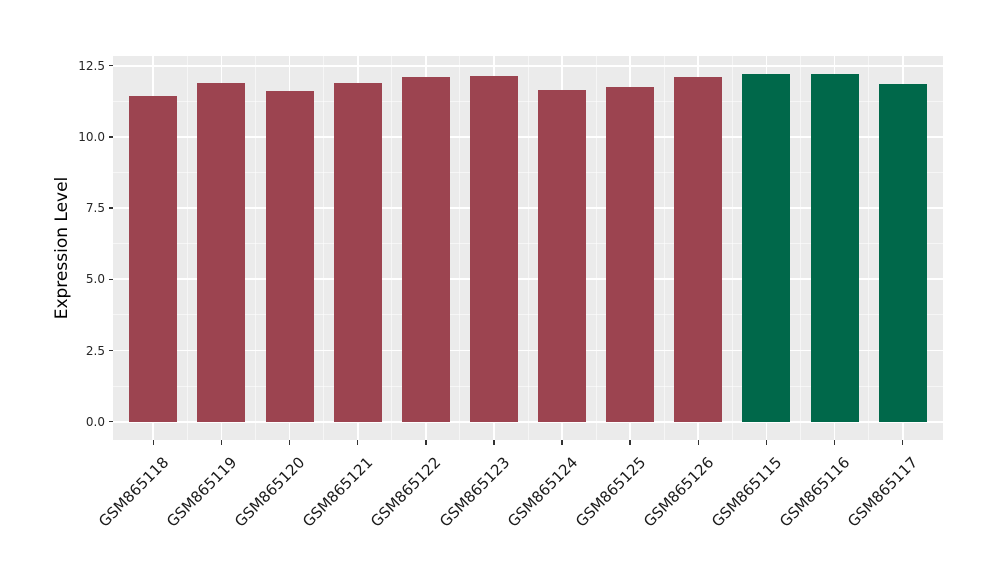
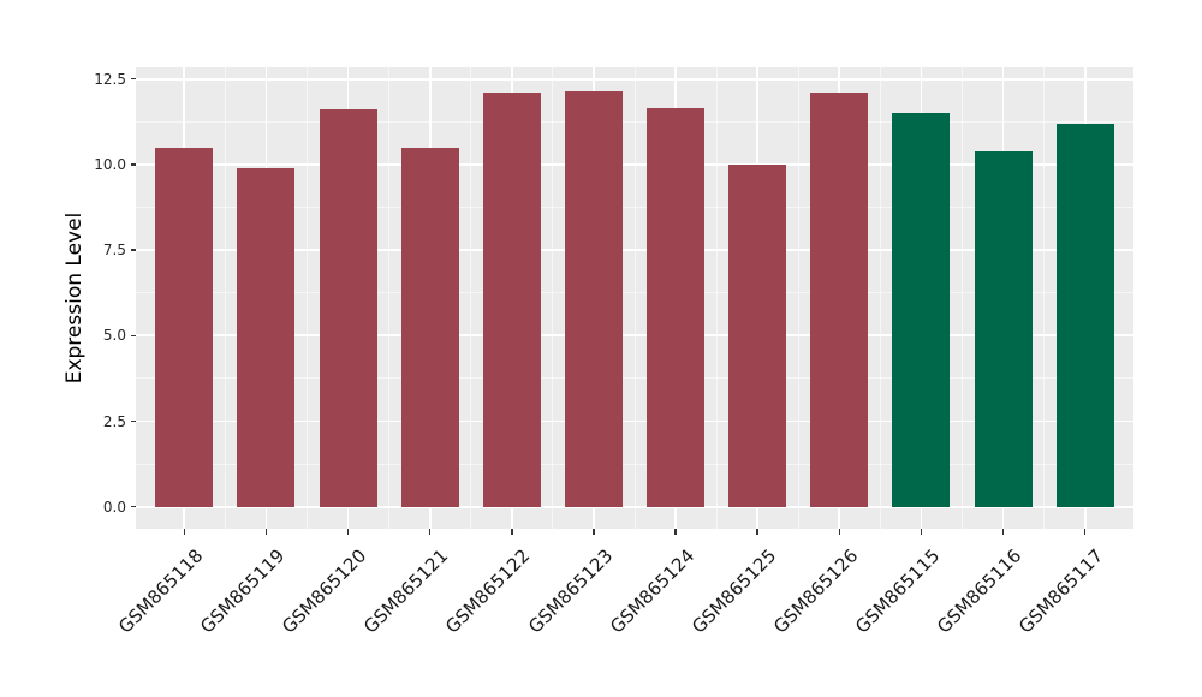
GSM865118: 11.4 -> 10.5
GSM865119: 11.9 -> 9.9
GSM865121: 11.9 -> 10.5
GSM865125: 11.8 -> 10.0
GSM865115: 12.2 -> 11.5
GSM865116: 12.2 -> 10.4
GSM865117: 11.8 -> 11.2
